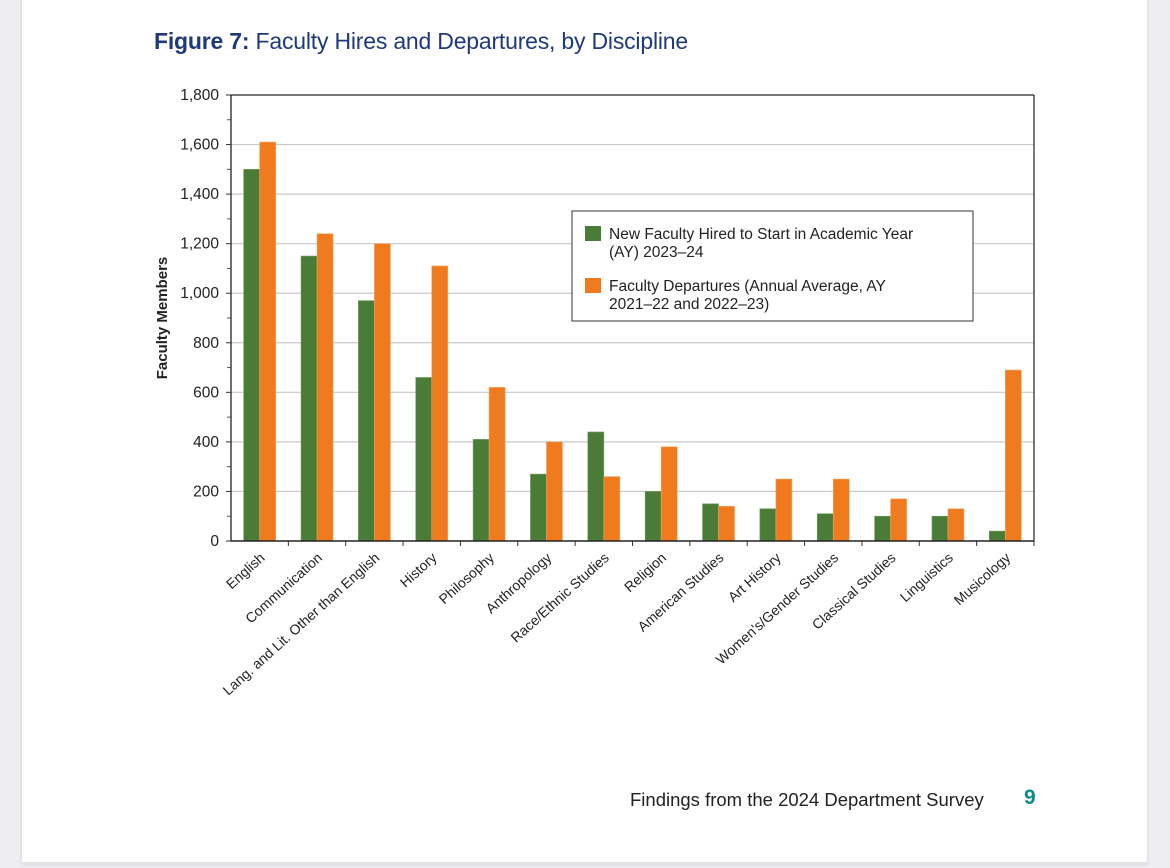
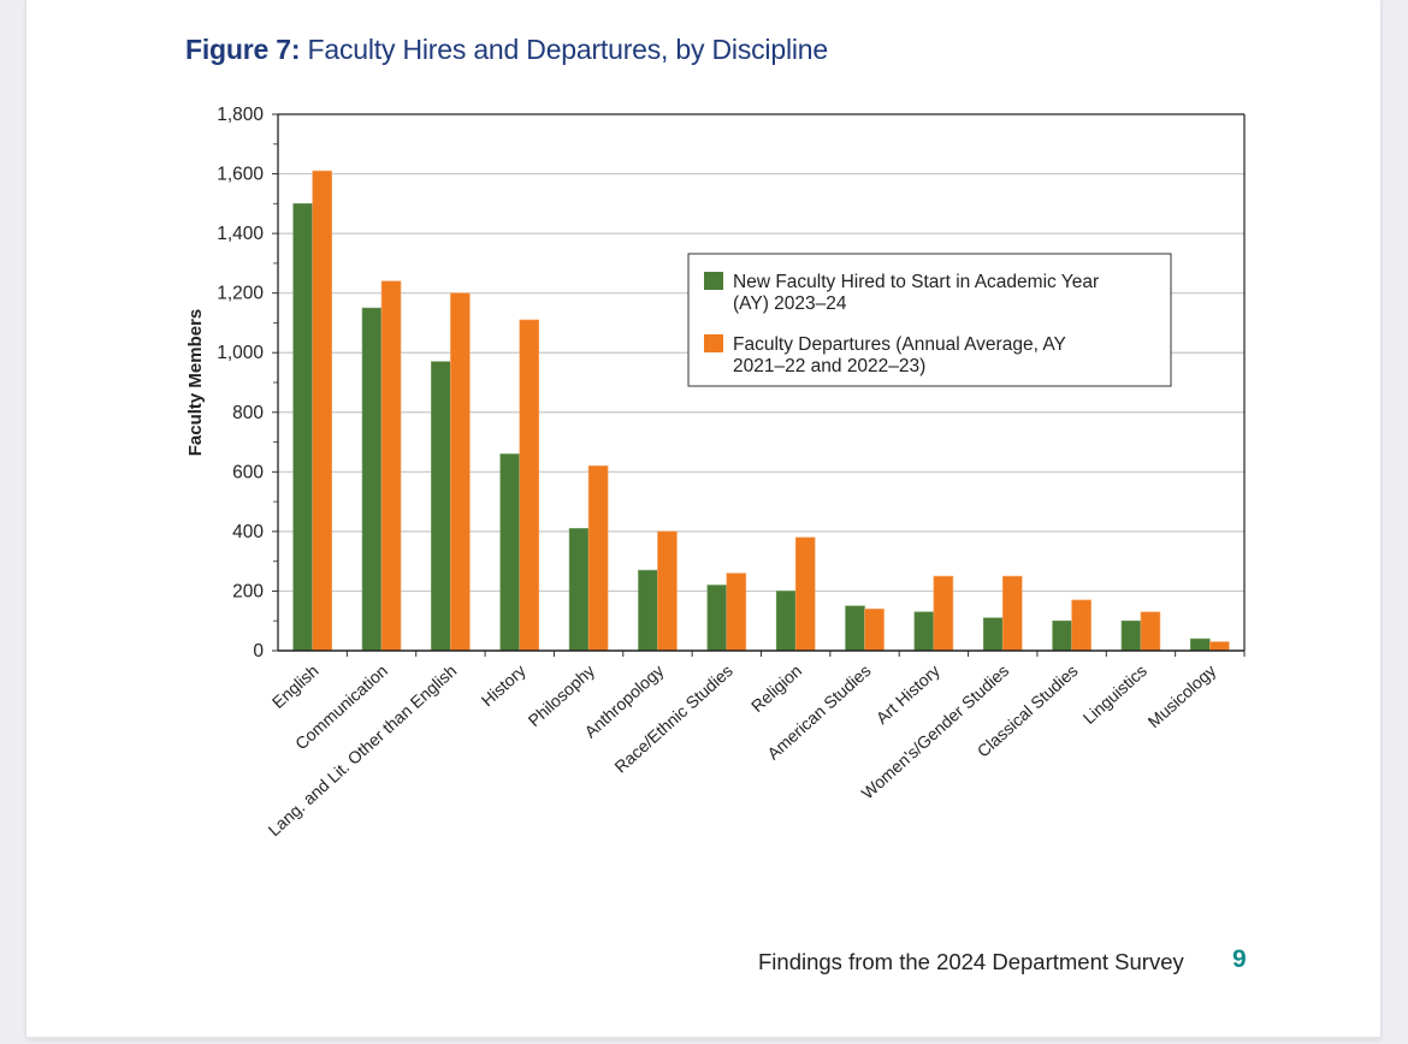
New Faculty Hired to Start in Academic Year (AY) 2023–24/Race/Ethnic Studies: 440 -> 220
Faculty Departures (Annual Average, AY 2021–22 and 2022–23)/Musicology: 690 -> 30
